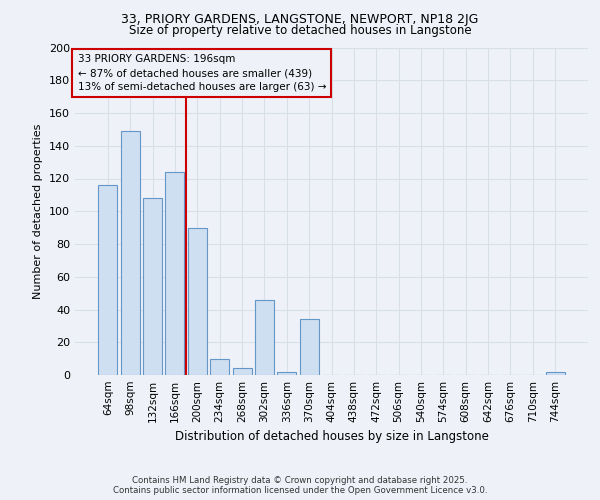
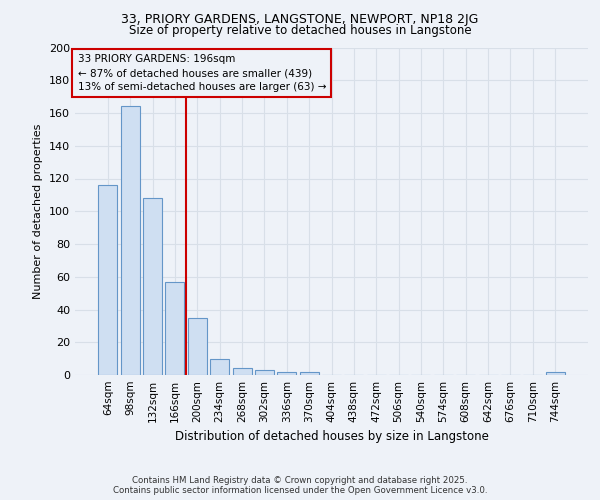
98sqm: 149 -> 164
166sqm: 124 -> 57
200sqm: 90 -> 35
302sqm: 46 -> 3
370sqm: 34 -> 2
